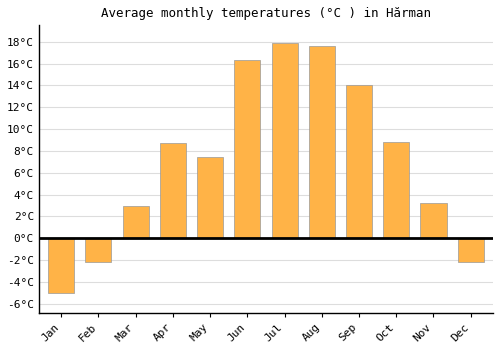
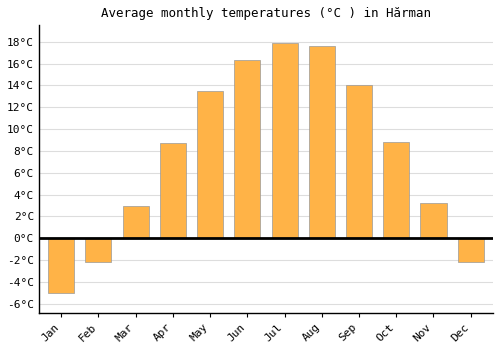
May: 7.4°C -> 13.5°C
